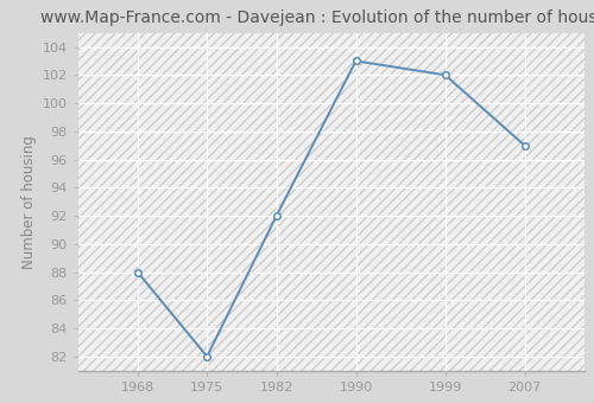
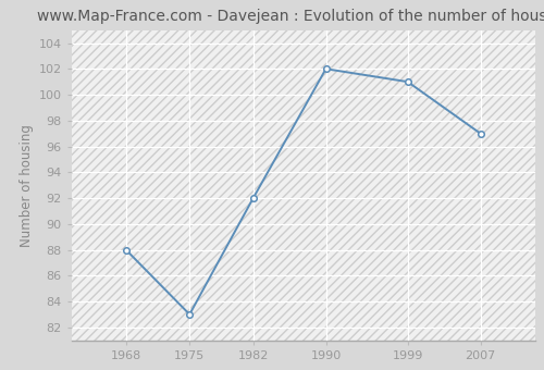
1975: 82 -> 83
1990: 103 -> 102
1999: 102 -> 101
